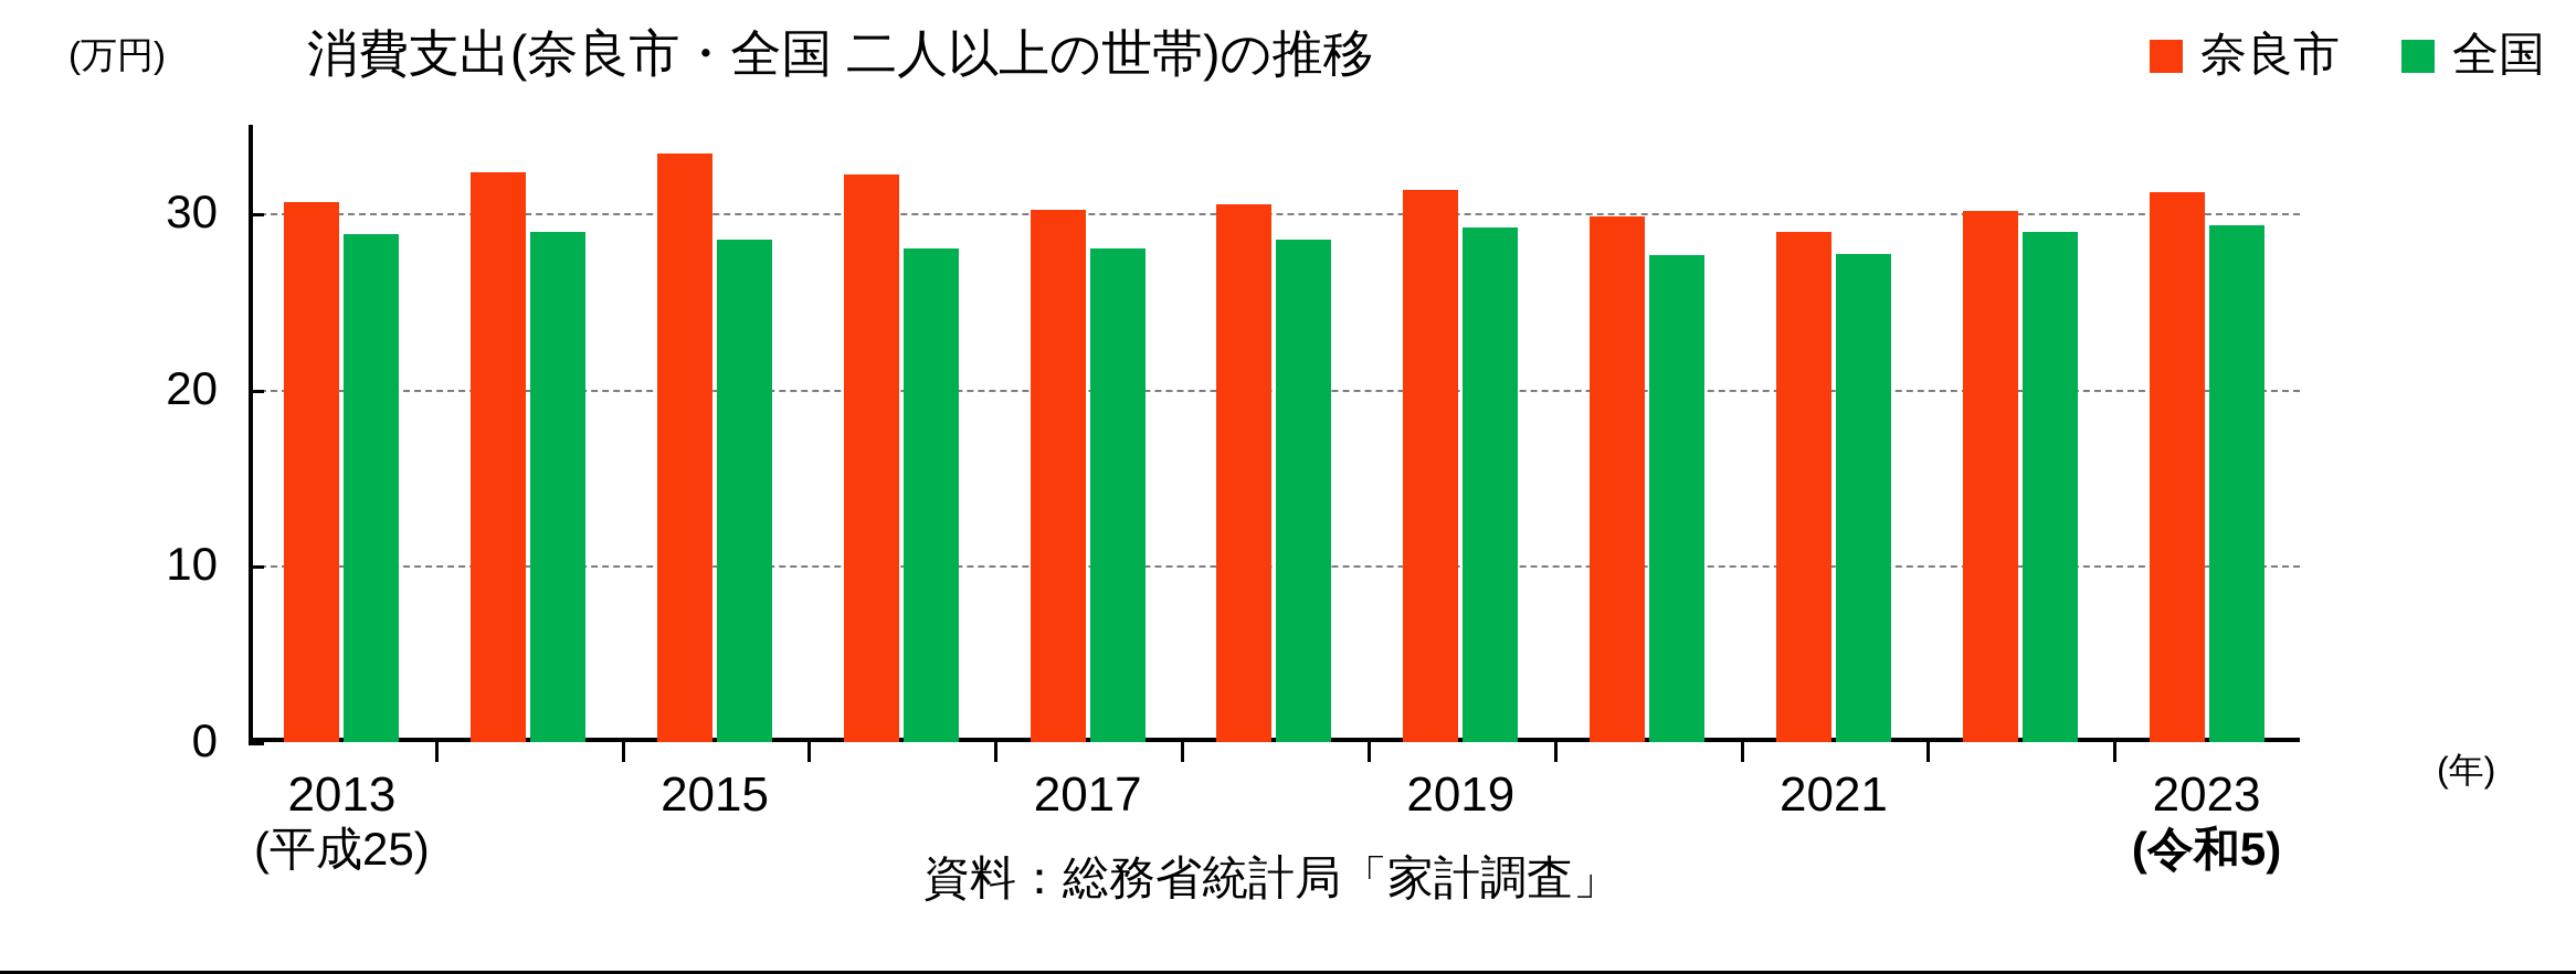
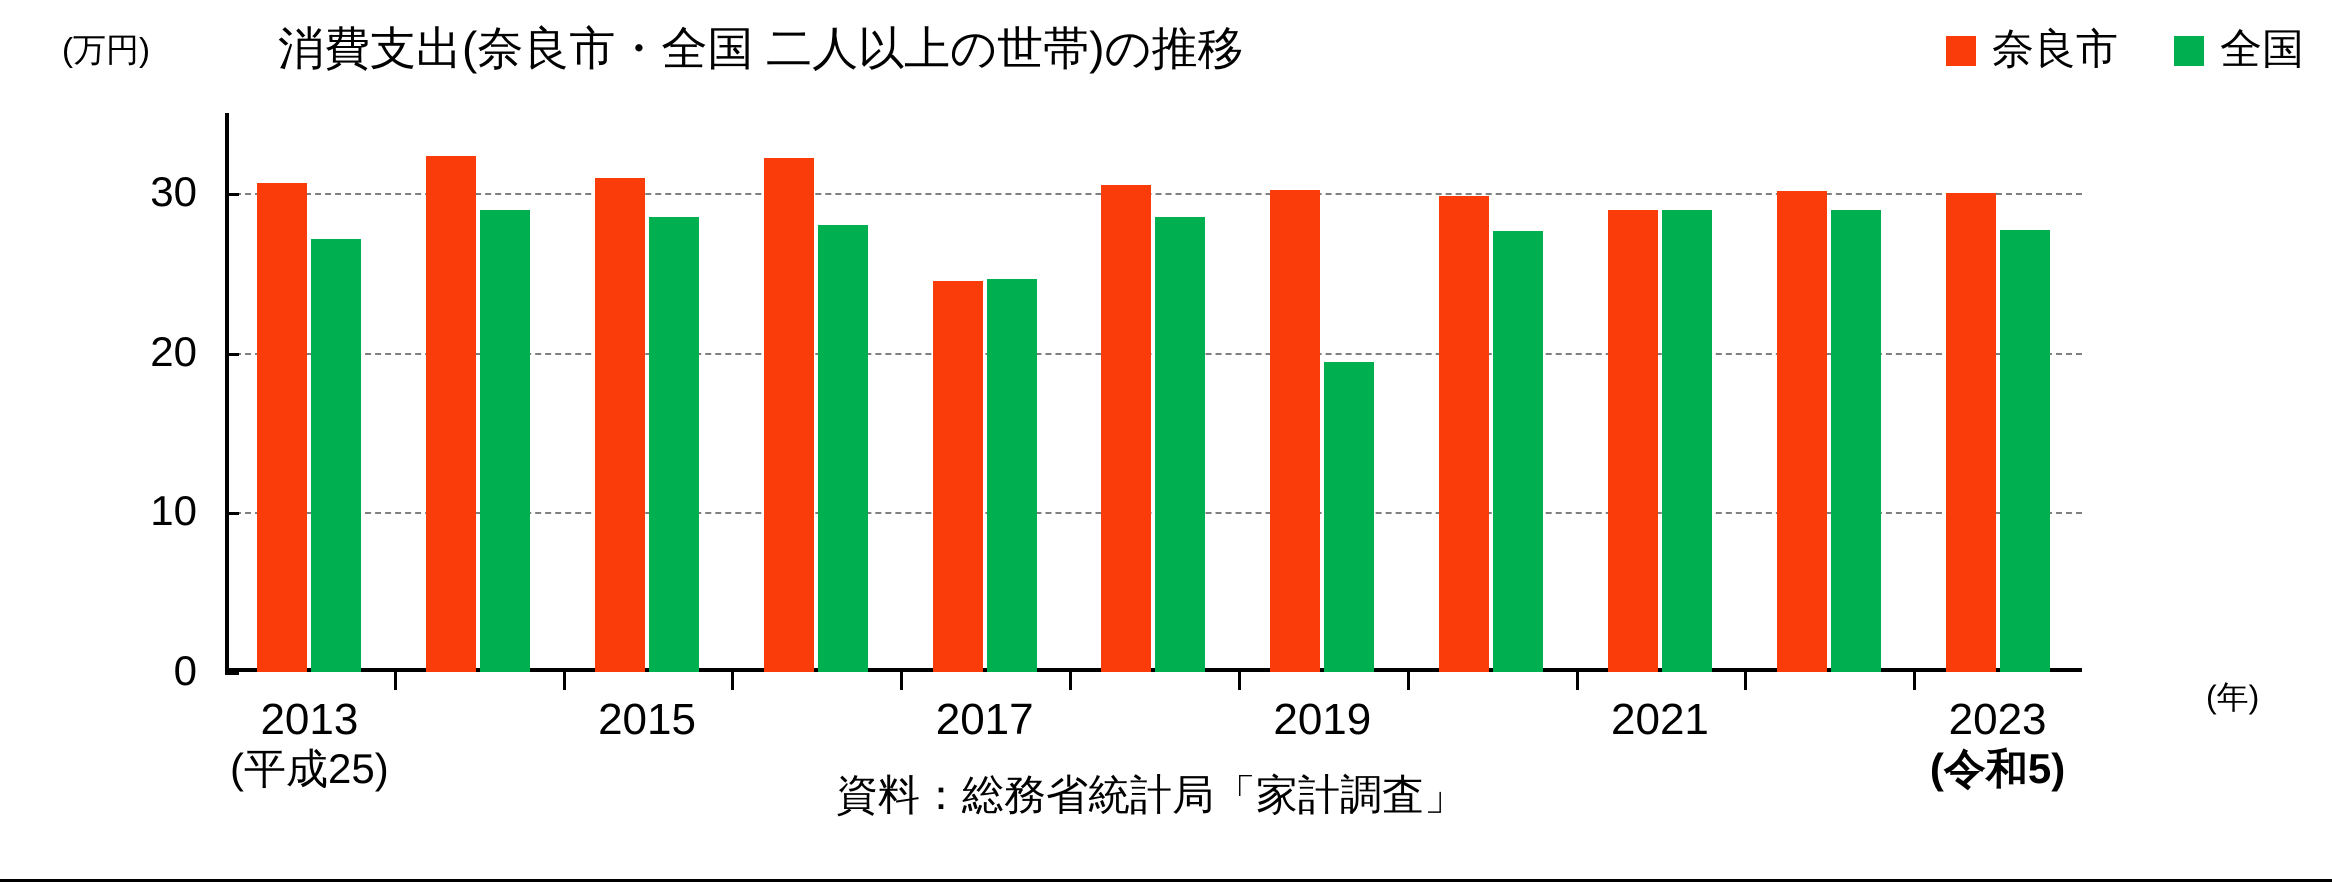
全国/2013: 28.8 -> 27.1
奈良市/2015: 33.4 -> 30.9
奈良市/2017: 30.2 -> 24.5
全国/2017: 28.0 -> 24.6
奈良市/2019: 31.3 -> 30.2
全国/2019: 29.2 -> 19.4
全国/2021: 27.7 -> 28.9
奈良市/2023: 31.2 -> 30.0
全国/2023: 29.3 -> 27.7
